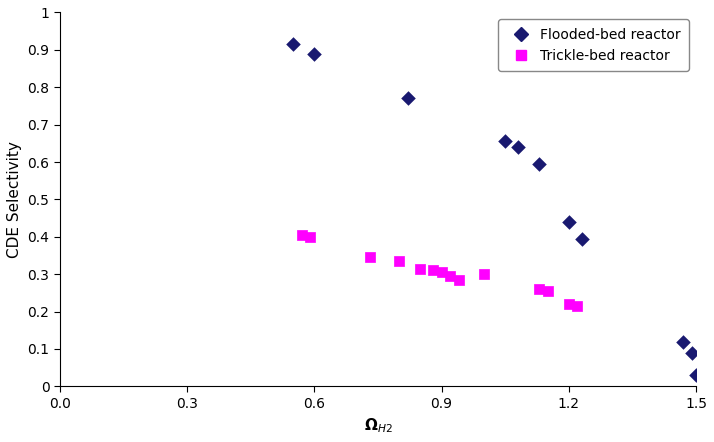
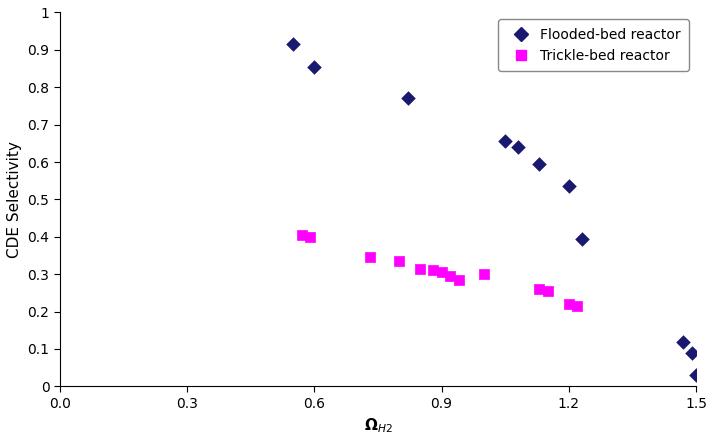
Flooded-bed reactor/0.6: 0.890 -> 0.855
Flooded-bed reactor/1.2: 0.440 -> 0.535
